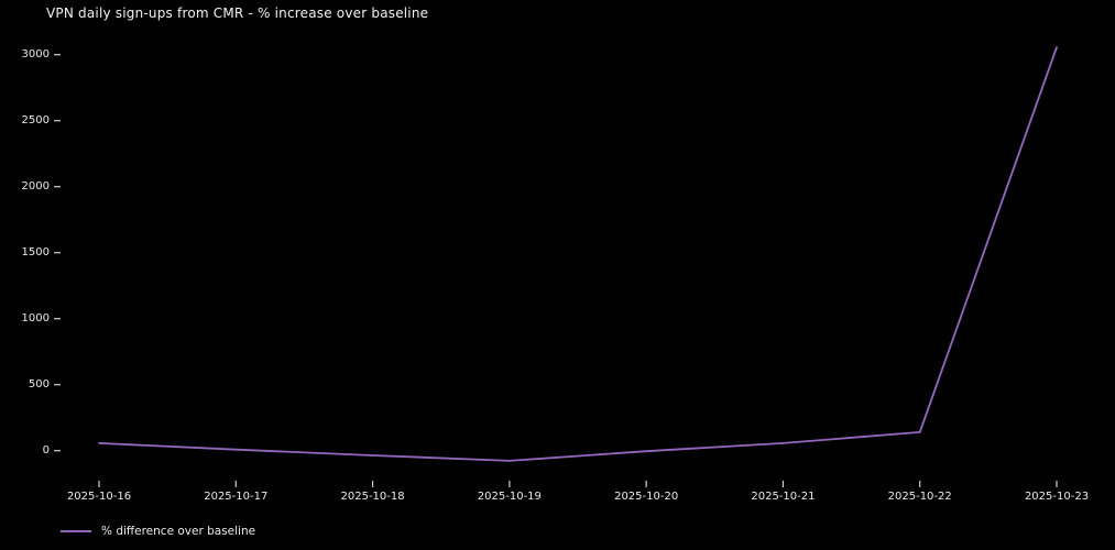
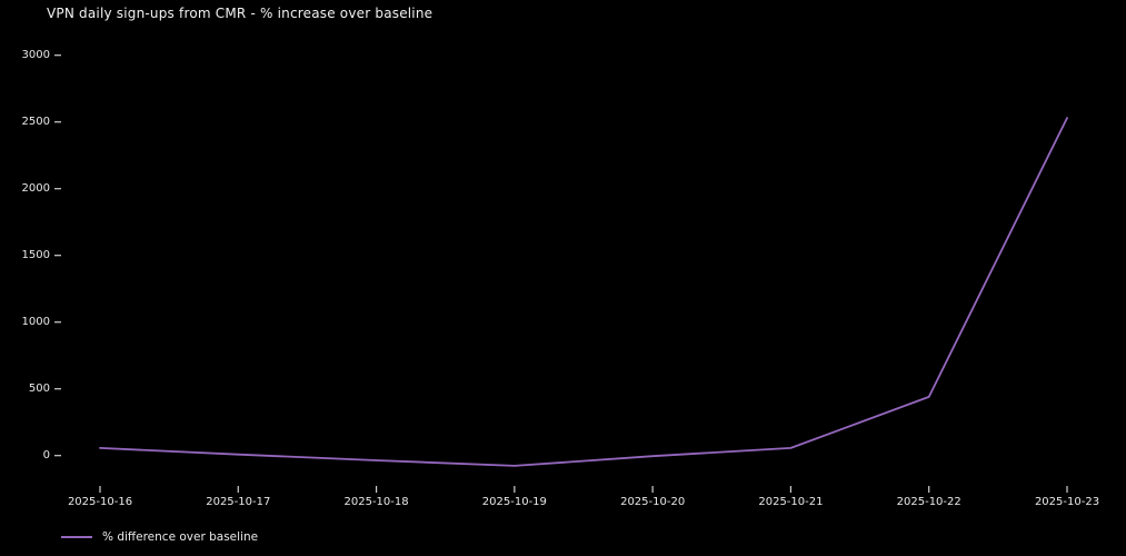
2025-10-22: 140 -> 440
2025-10-23: 3060 -> 2530
